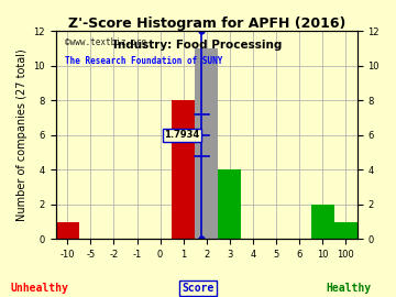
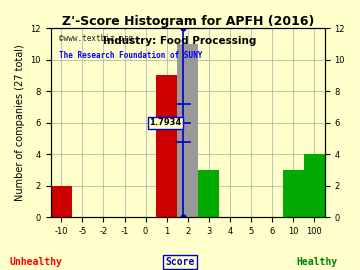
-10: 1 -> 2
1: 8 -> 9
3: 4 -> 3
10: 2 -> 3
100: 1 -> 4
